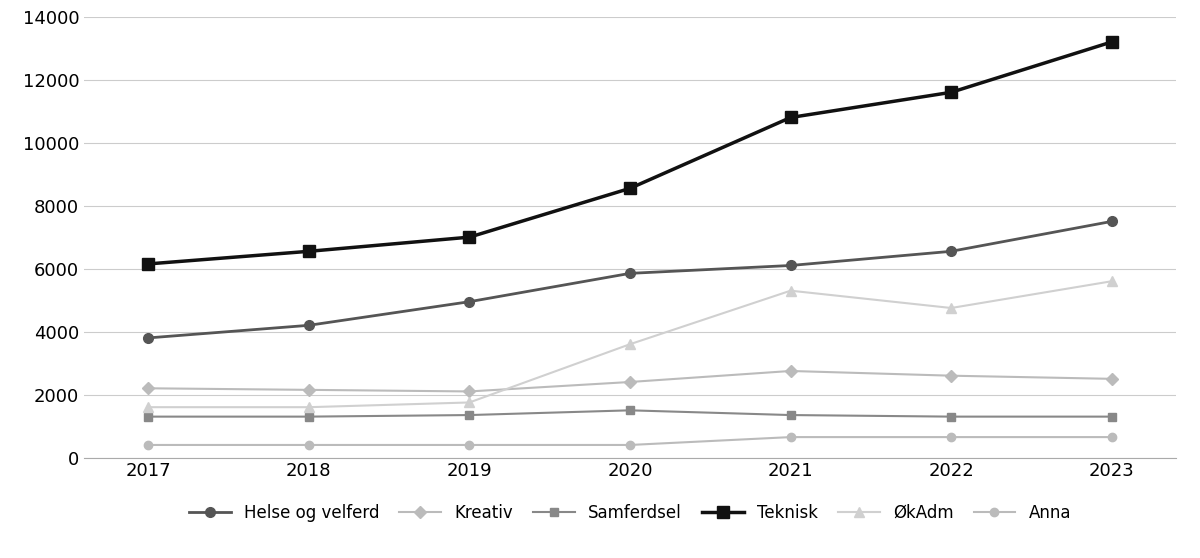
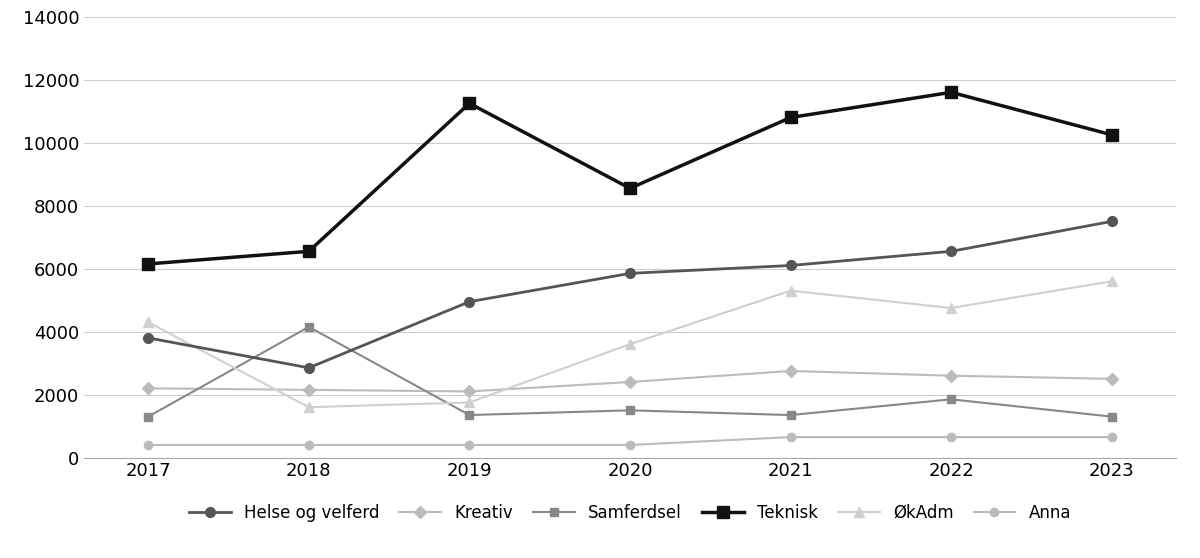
ØkAdm/2017: 1600 -> 4300
Helse og velferd/2018: 4200 -> 2850
Samferdsel/2018: 1300 -> 4150
Teknisk/2019: 7000 -> 11250
Samferdsel/2022: 1300 -> 1850
Teknisk/2023: 13200 -> 10250
